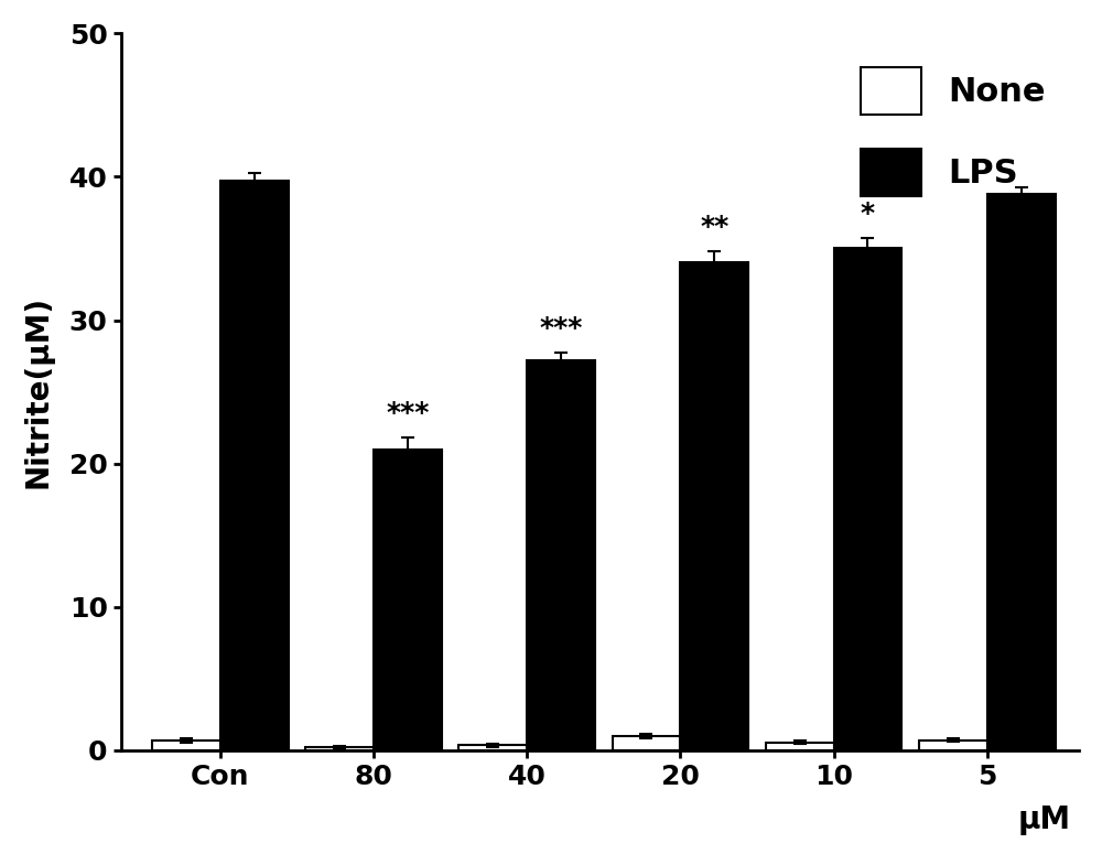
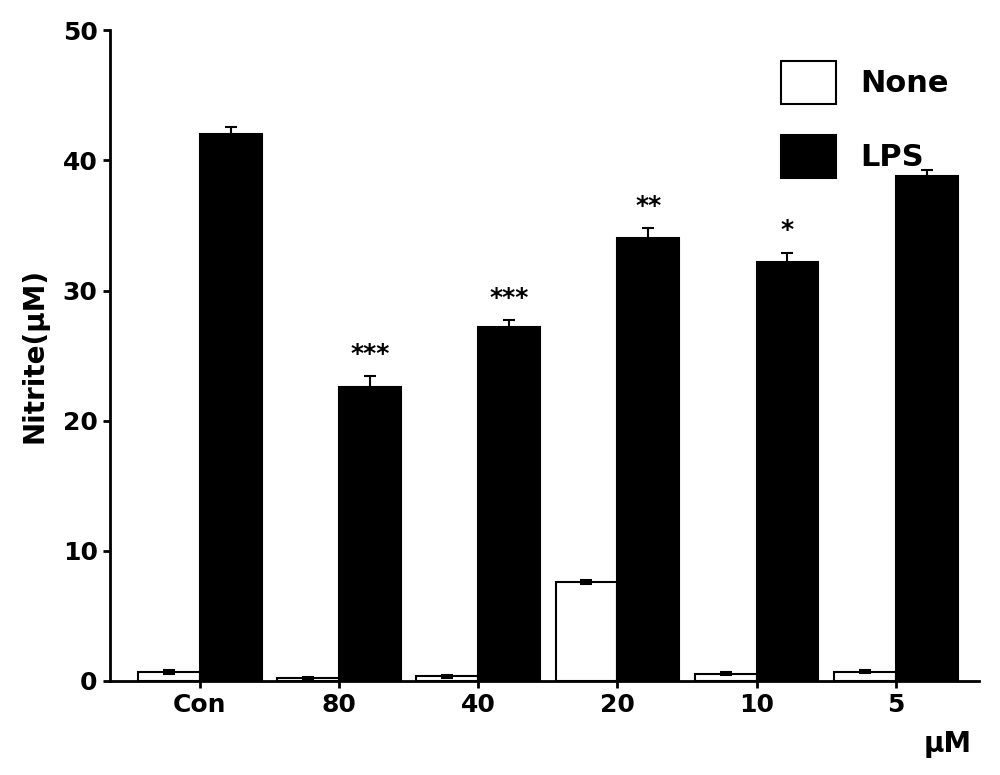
LPS/Con: 39.7 -> 42.0
LPS/80: 21.0 -> 22.6
None/20: 1.0 -> 7.6
LPS/10: 35.0 -> 32.2
